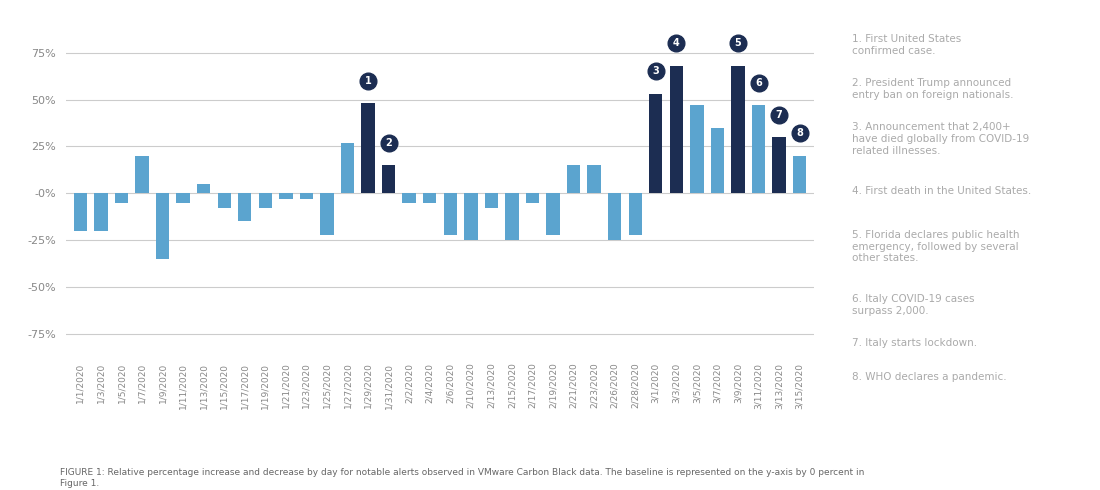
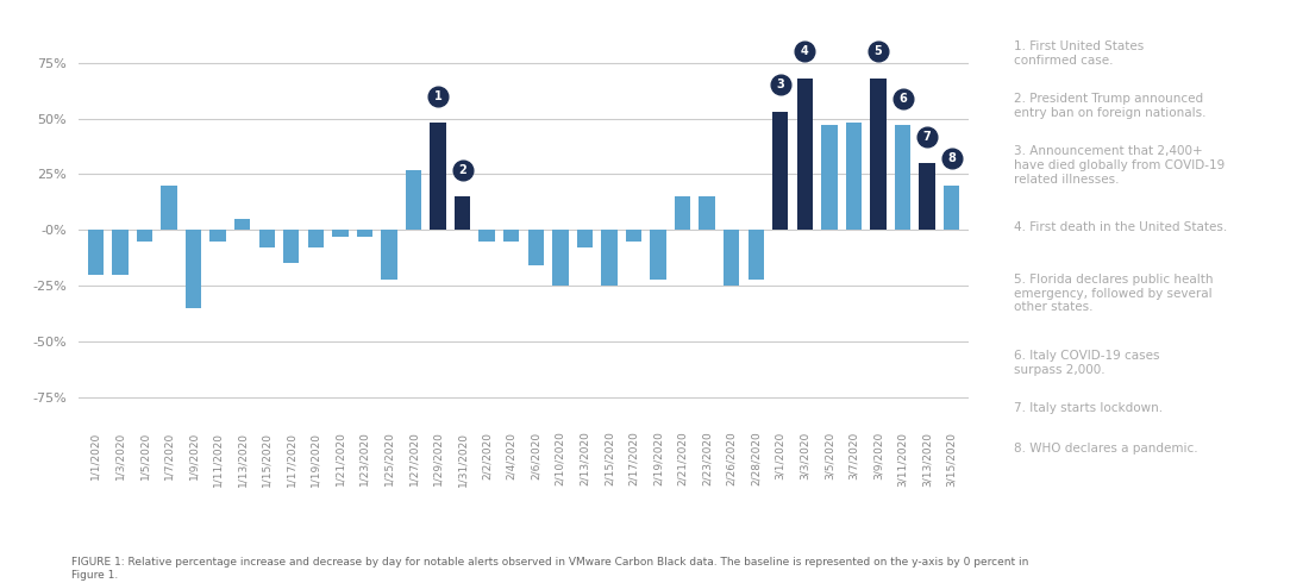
2/6/2020: -22% -> -16%
3/7/2020: 35% -> 48%
